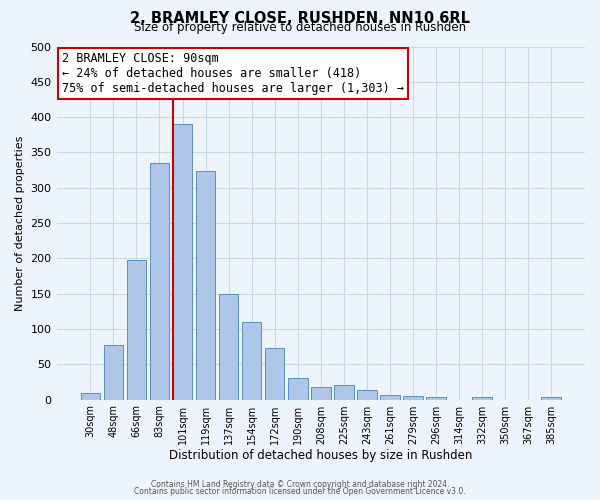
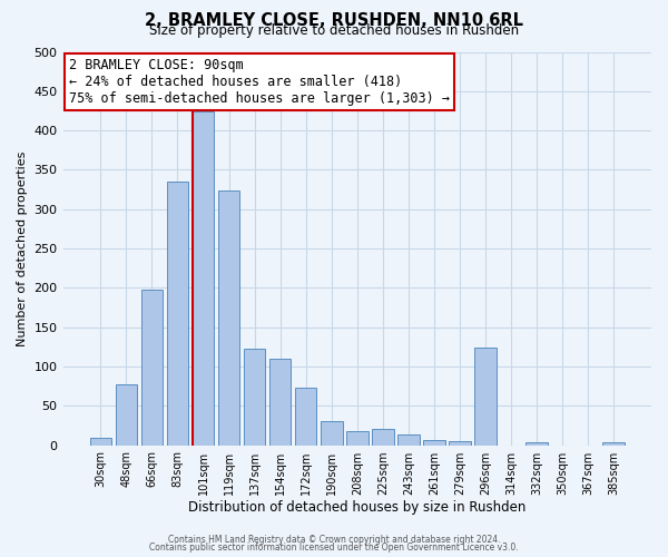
101sqm: 390 -> 424
137sqm: 150 -> 122
296sqm: 3 -> 124
